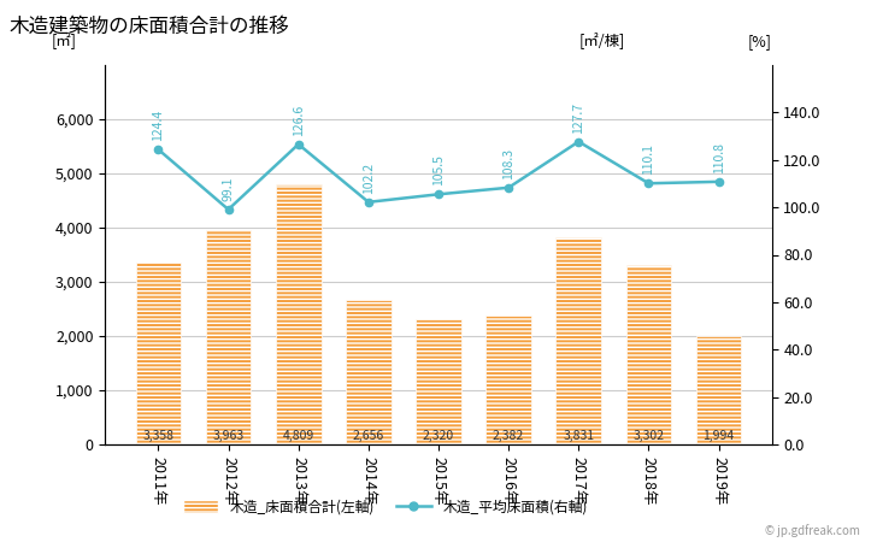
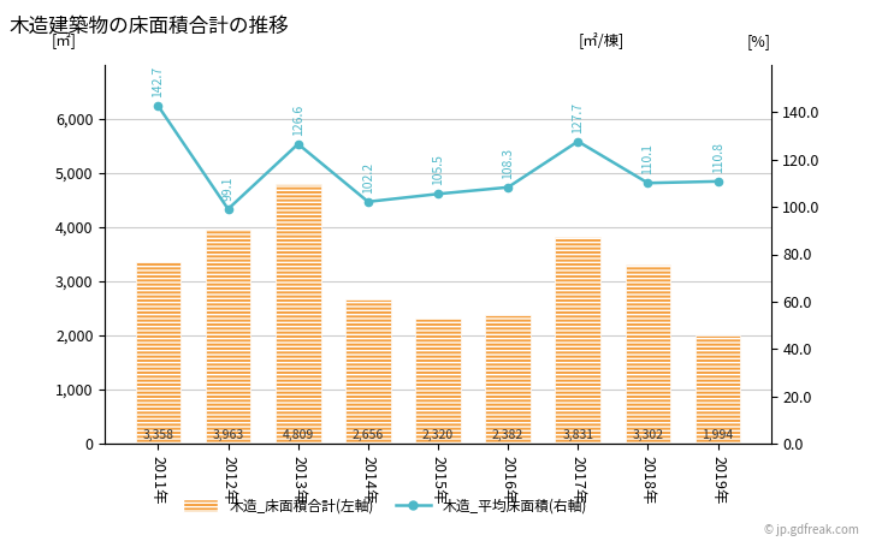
木造_平均床面積(右軸)/2011年: 124.4 -> 142.7
